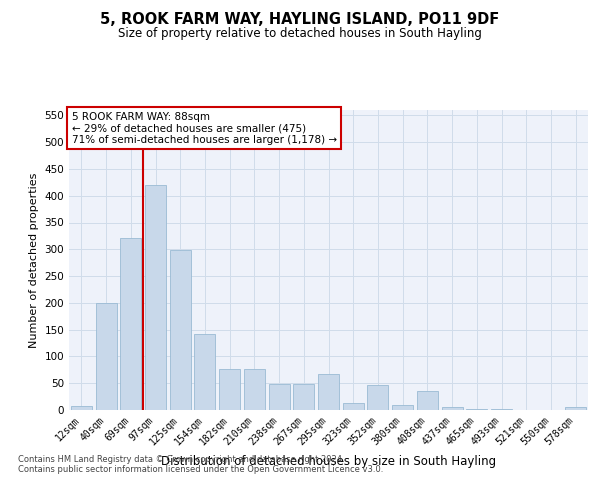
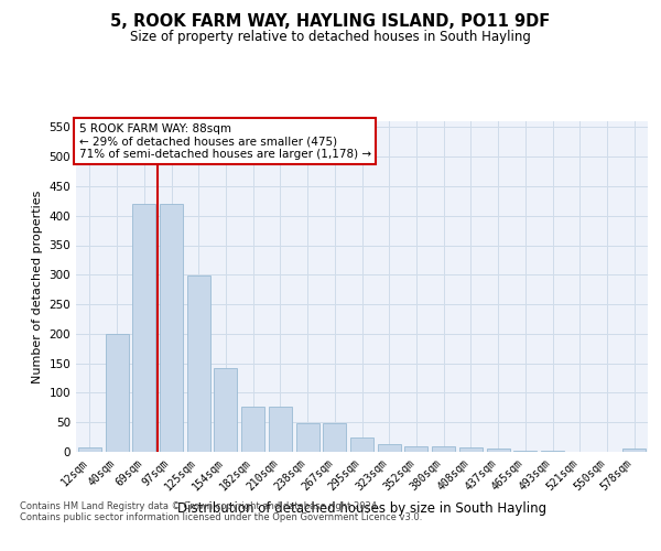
69sqm: 322 -> 420
295sqm: 68 -> 25
352sqm: 46 -> 10
408sqm: 36 -> 8
